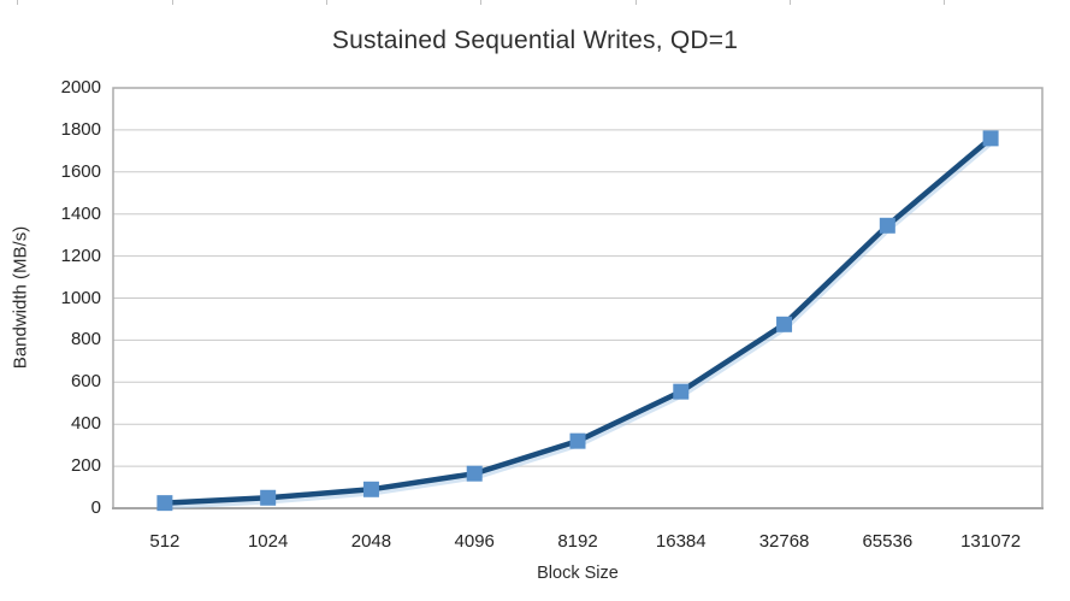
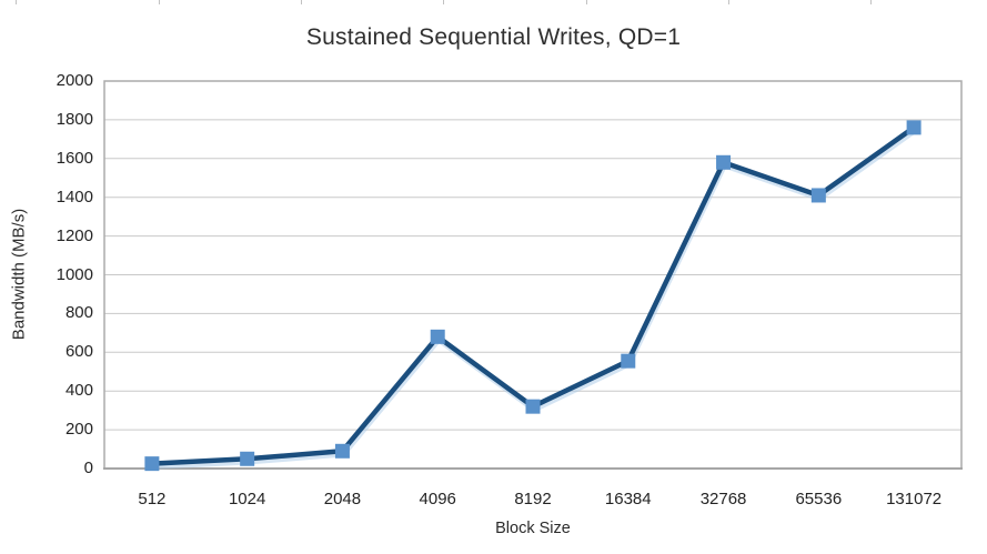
4096: 160 -> 680
32768: 880 -> 1580
65536: 1340 -> 1410
